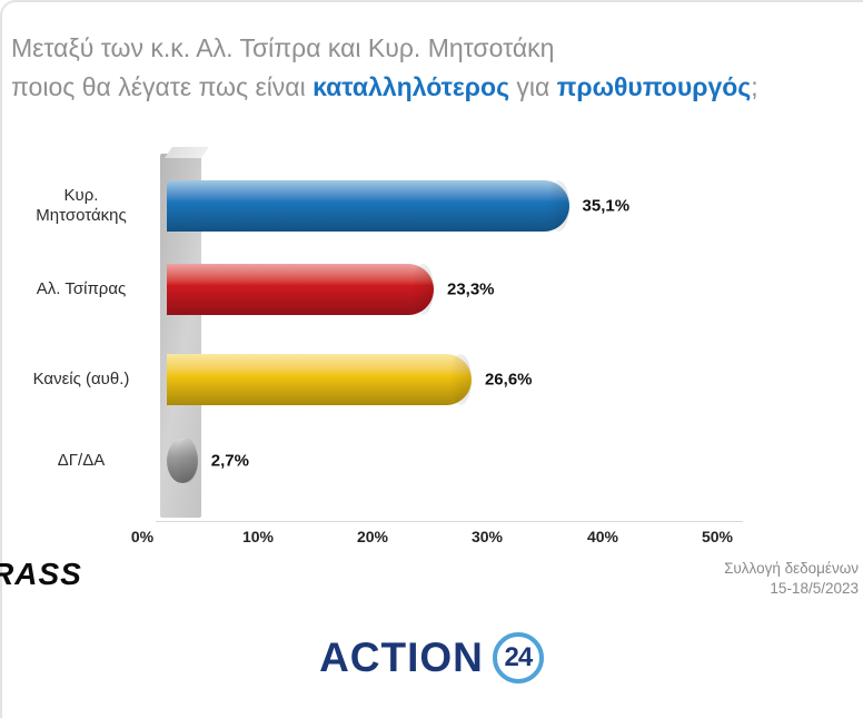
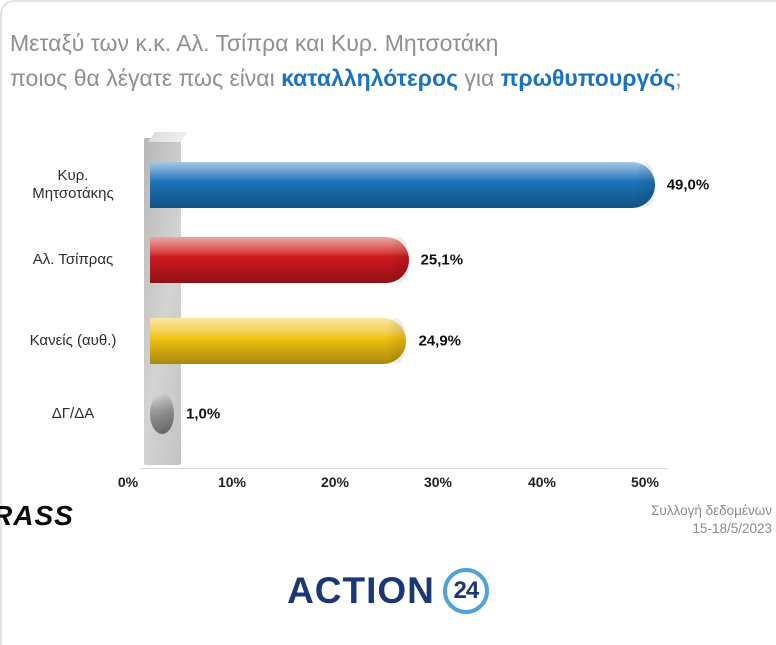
Κυρ. Μητσοτάκης: 35,1% -> 49,0%
Αλ. Τσίπρας: 23,3% -> 25,1%
Κανείς (αυθ.): 26,6% -> 24,9%
ΔΓ/ΔΑ: 2,7% -> 1,0%
